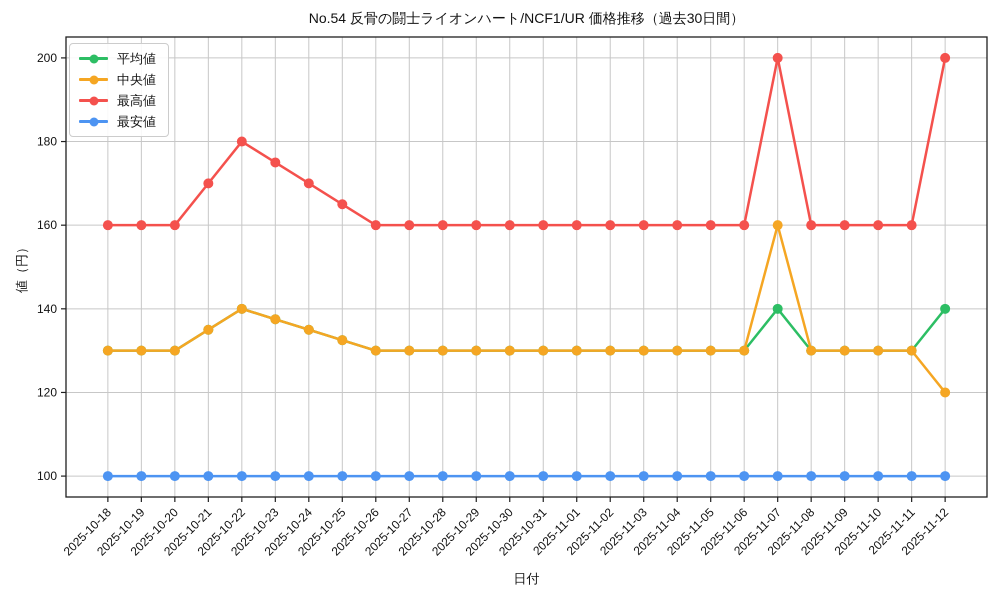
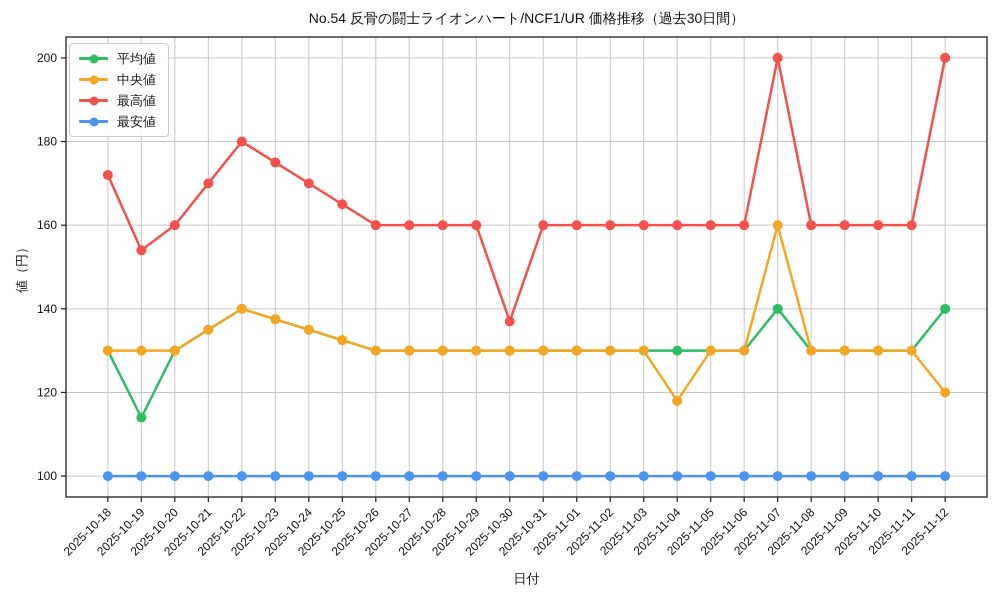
最高値/2025-10-18: 160 -> 172
平均値/2025-10-19: 130 -> 114
最高値/2025-10-19: 160 -> 154
最高値/2025-10-30: 160 -> 137
中央値/2025-11-04: 130 -> 118
